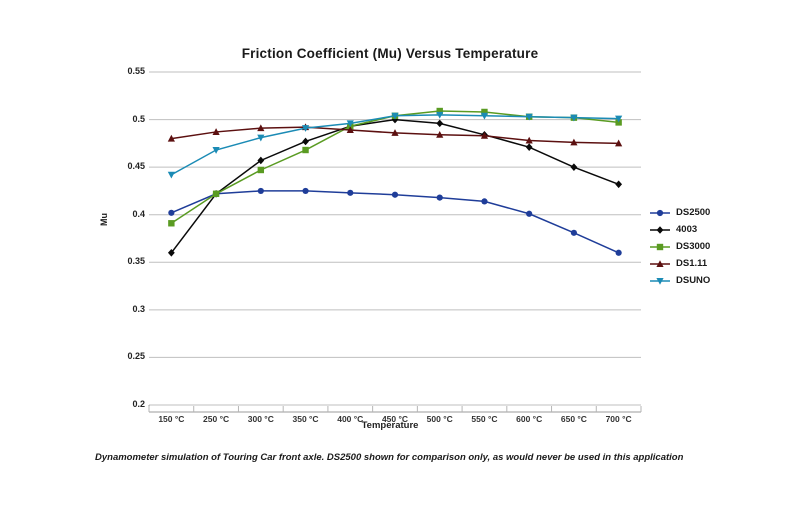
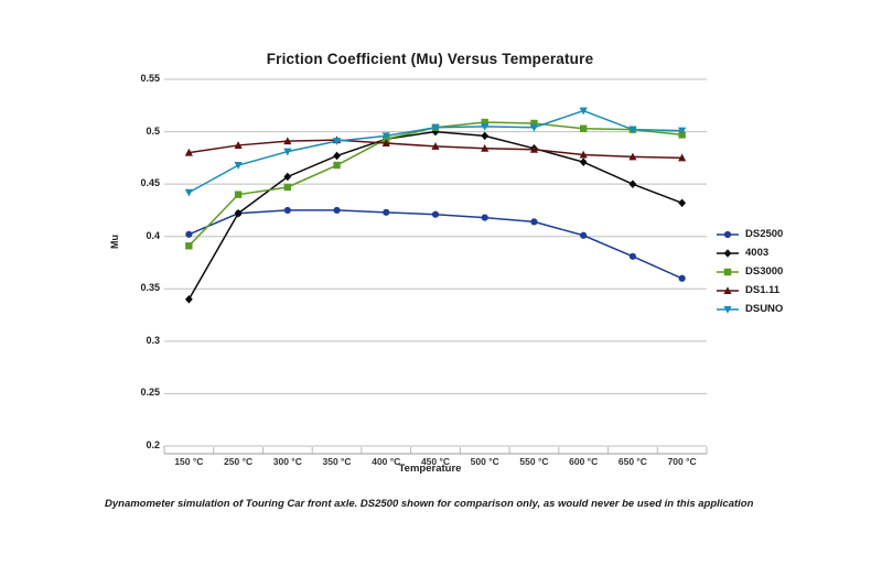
4003/150 °C: 0.36 -> 0.34
DS3000/250 °C: 0.42 -> 0.44
DSUNO/600 °C: 0.50 -> 0.52
